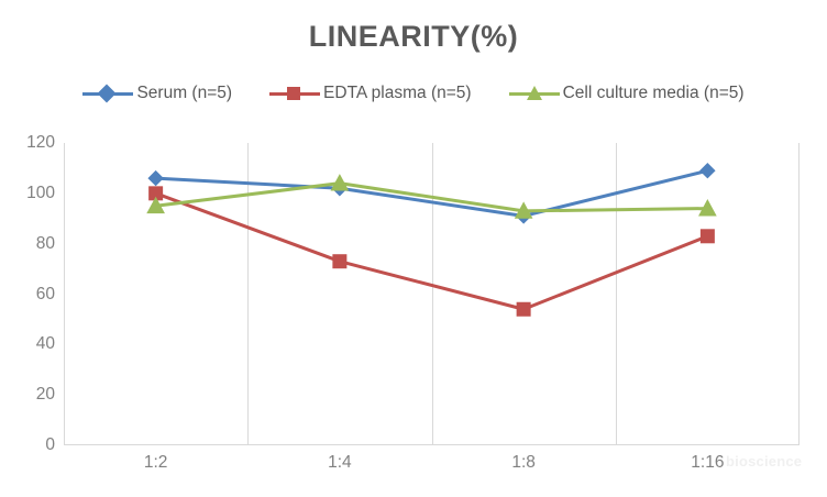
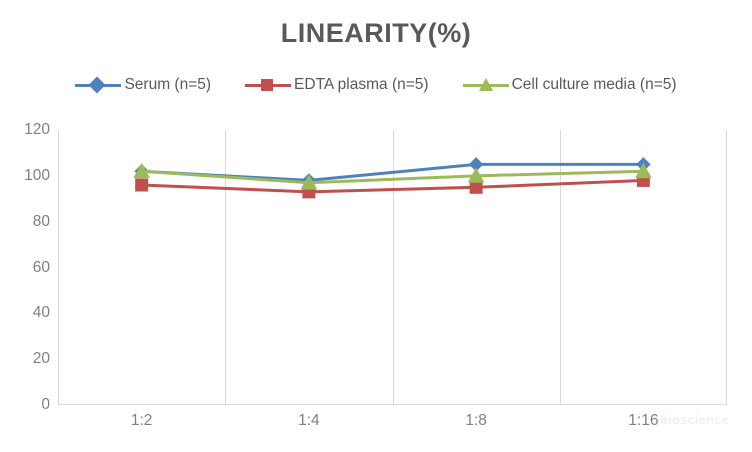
Serum (n=5)/1:2: 106 -> 102
EDTA plasma (n=5)/1:2: 100 -> 96
Cell culture media (n=5)/1:2: 95 -> 102
Serum (n=5)/1:4: 102 -> 98
EDTA plasma (n=5)/1:4: 73 -> 93
Cell culture media (n=5)/1:4: 104 -> 97
Serum (n=5)/1:8: 91 -> 105
EDTA plasma (n=5)/1:8: 54 -> 95
Cell culture media (n=5)/1:8: 93 -> 100
Serum (n=5)/1:16: 109 -> 105
EDTA plasma (n=5)/1:16: 83 -> 98
Cell culture media (n=5)/1:16: 94 -> 102
